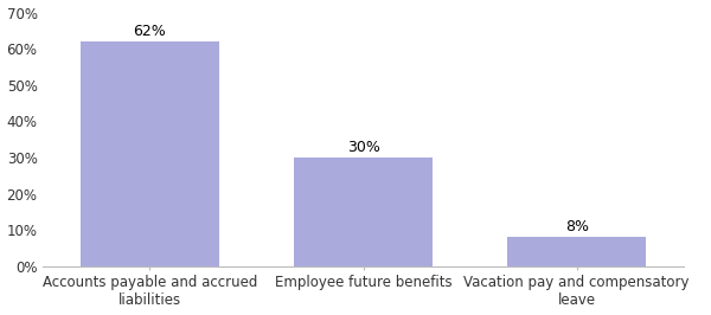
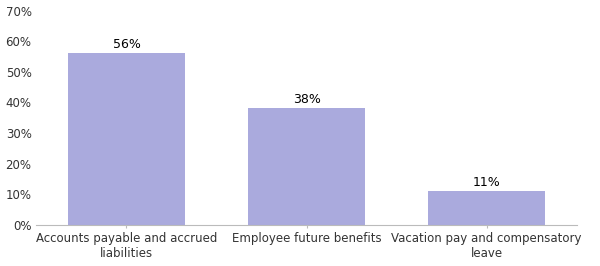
Accounts payable and accrued liabilities: 62% -> 56%
Employee future benefits: 30% -> 38%
Vacation pay and compensatory leave: 8% -> 11%
